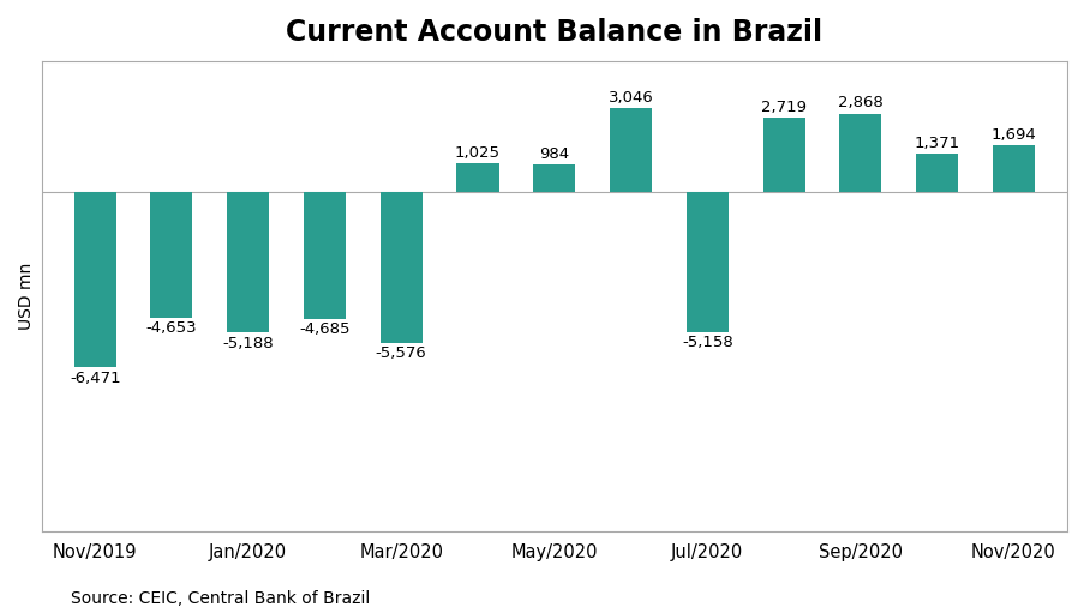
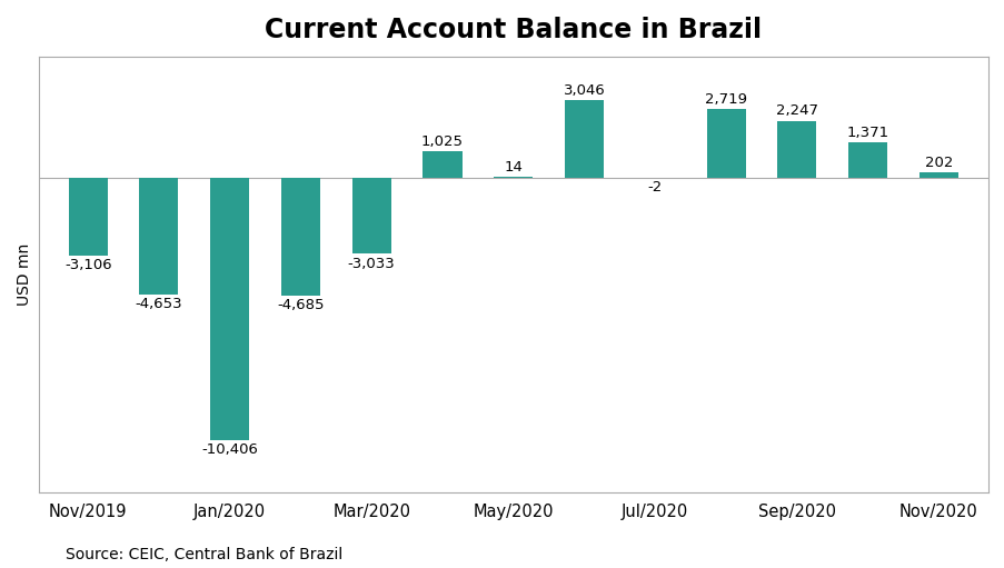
Nov/2019: -6,471 -> -3,106
Jan/2020: -5,188 -> -10,406
Mar/2020: -5,576 -> -3,033
May/2020: 984 -> 14
Jul/2020: -5,158 -> -2
Sep/2020: 2,868 -> 2,247
Nov/2020: 1,694 -> 202
